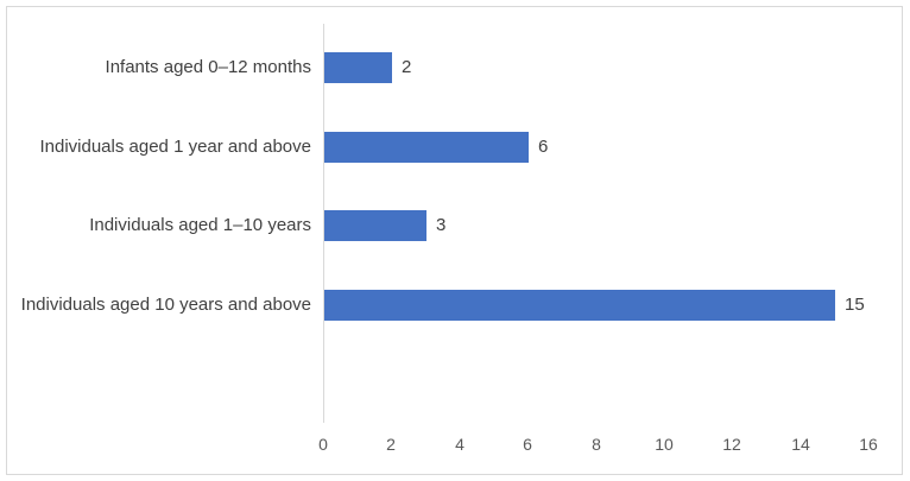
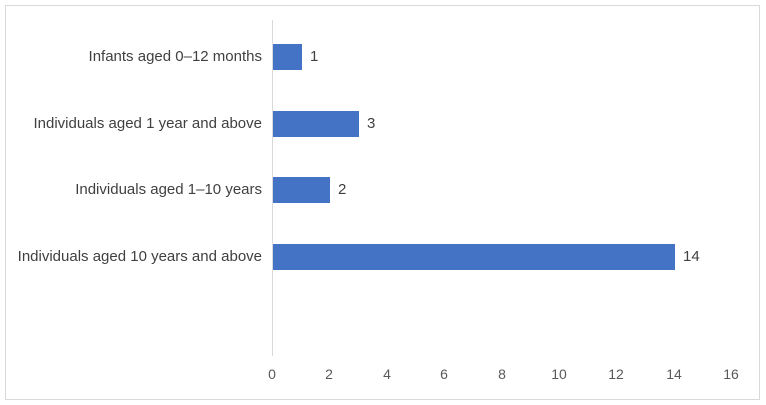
Infants aged 0–12 months: 2 -> 1
Individuals aged 1 year and above: 6 -> 3
Individuals aged 1–10 years: 3 -> 2
Individuals aged 10 years and above: 15 -> 14
